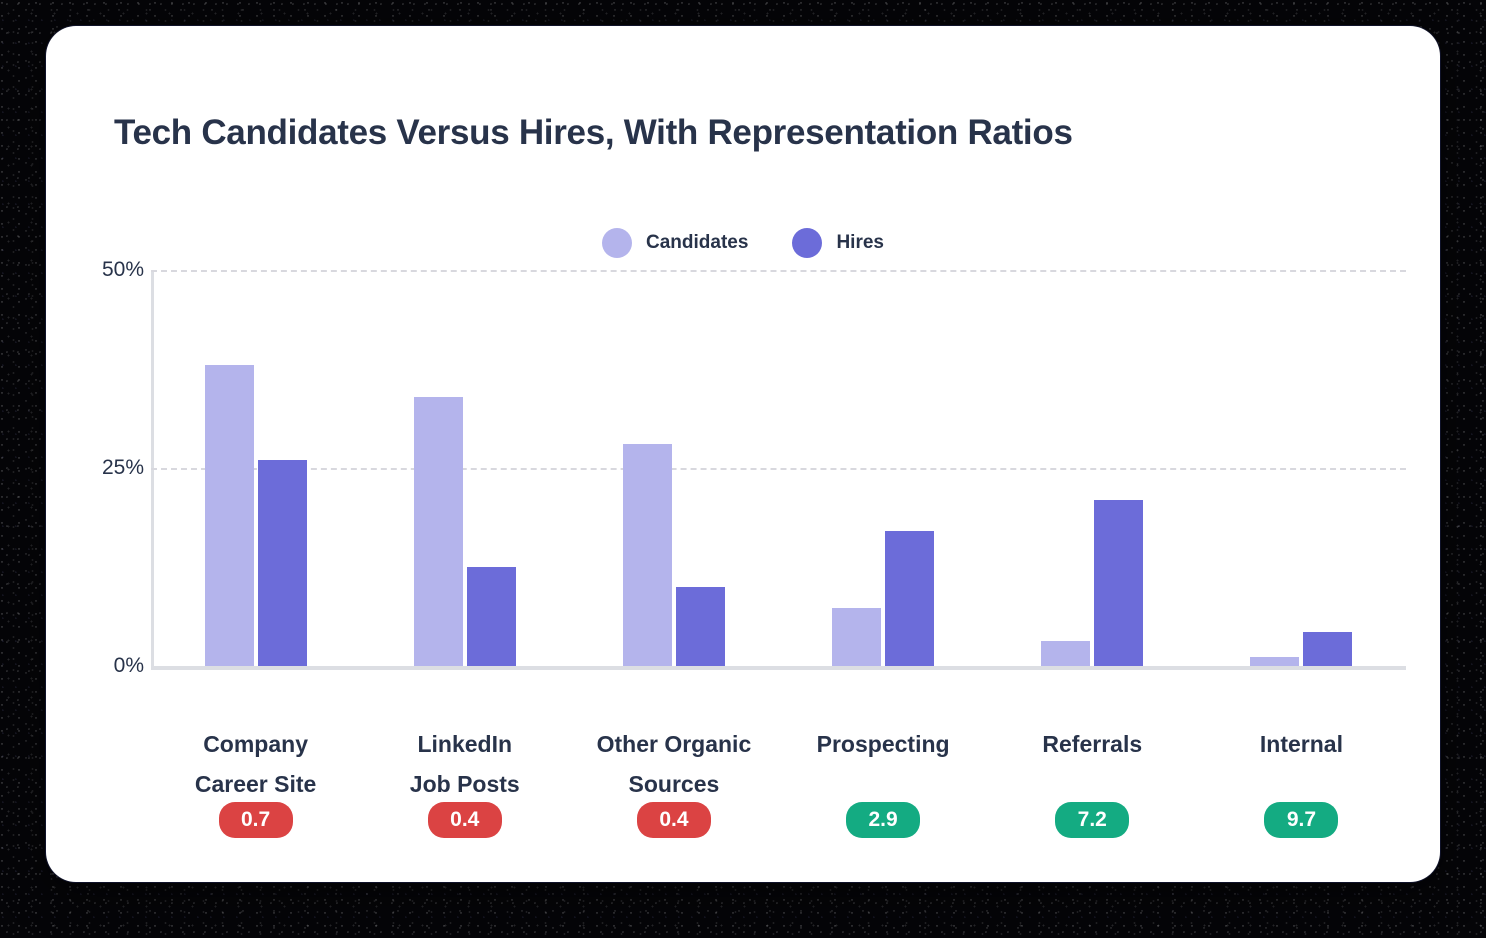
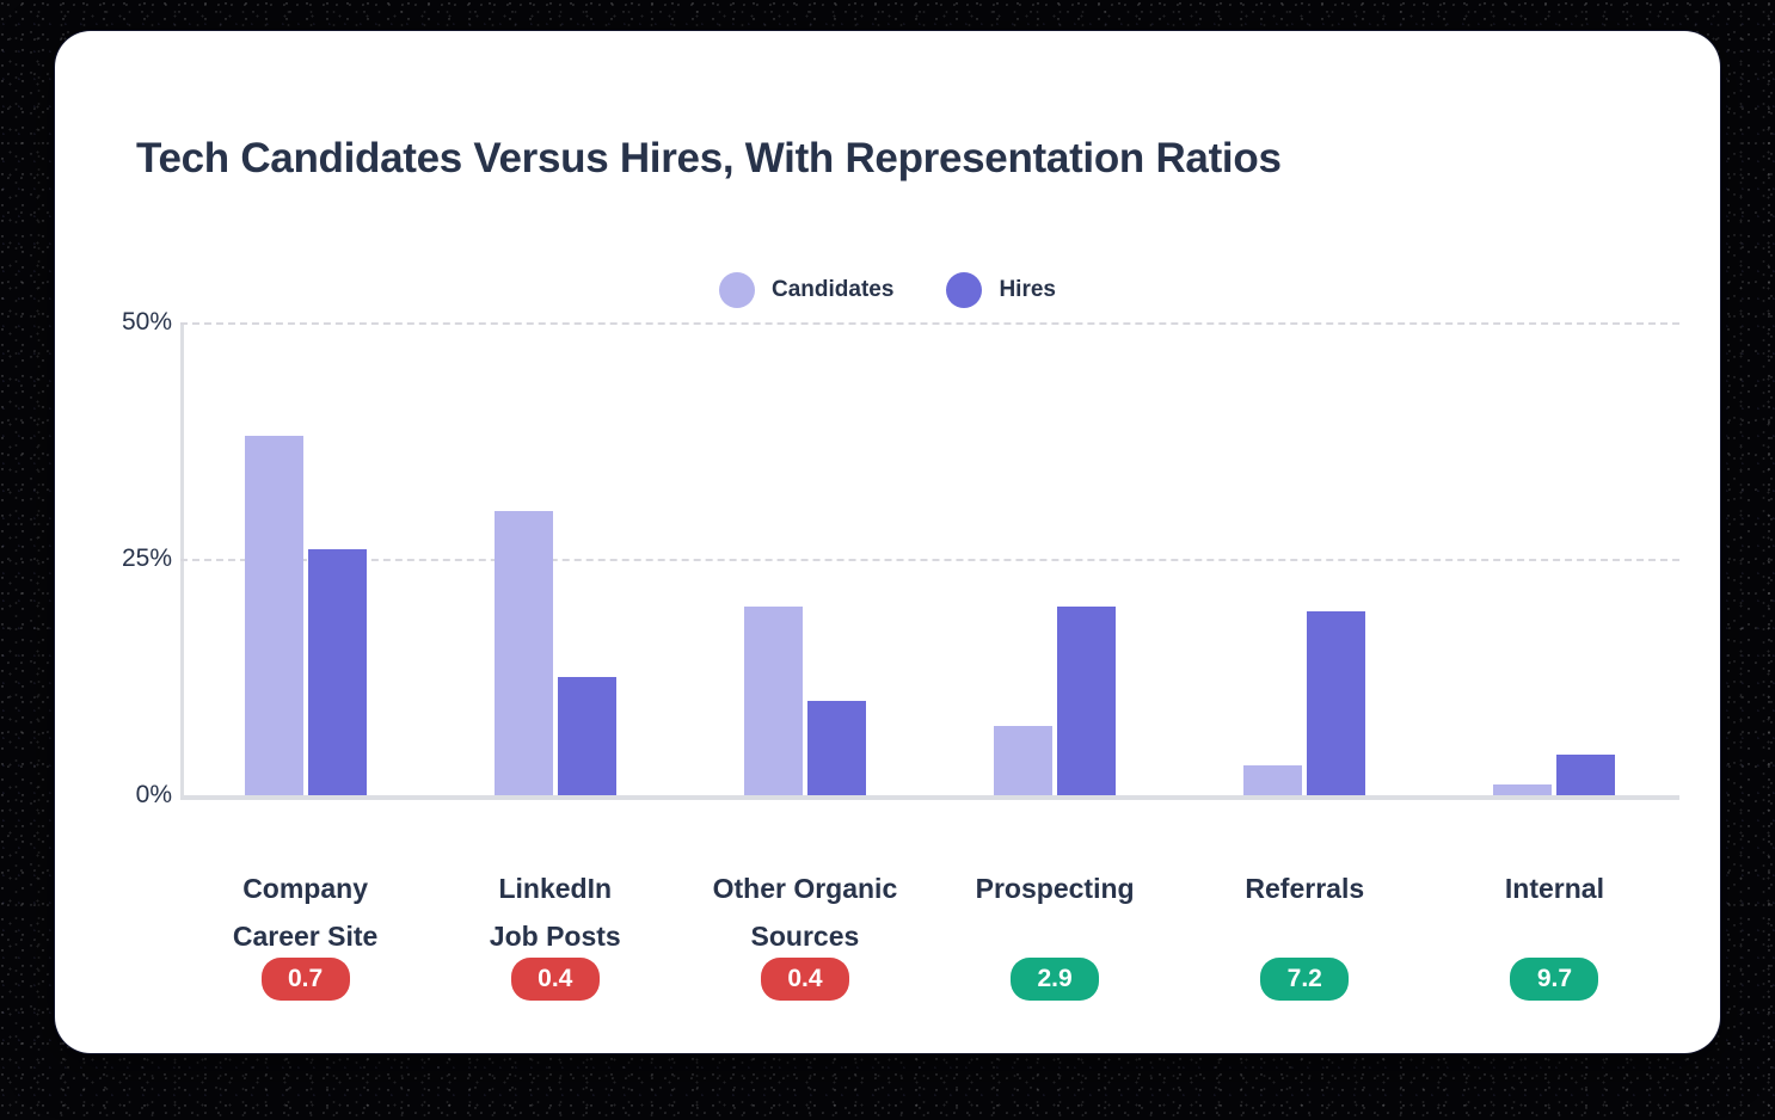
Candidates/LinkedIn Job Posts: 34% -> 30%
Candidates/Other Organic Sources: 28% -> 20%
Hires/Prospecting: 17% -> 20%
Hires/Referrals: 21% -> 20%
